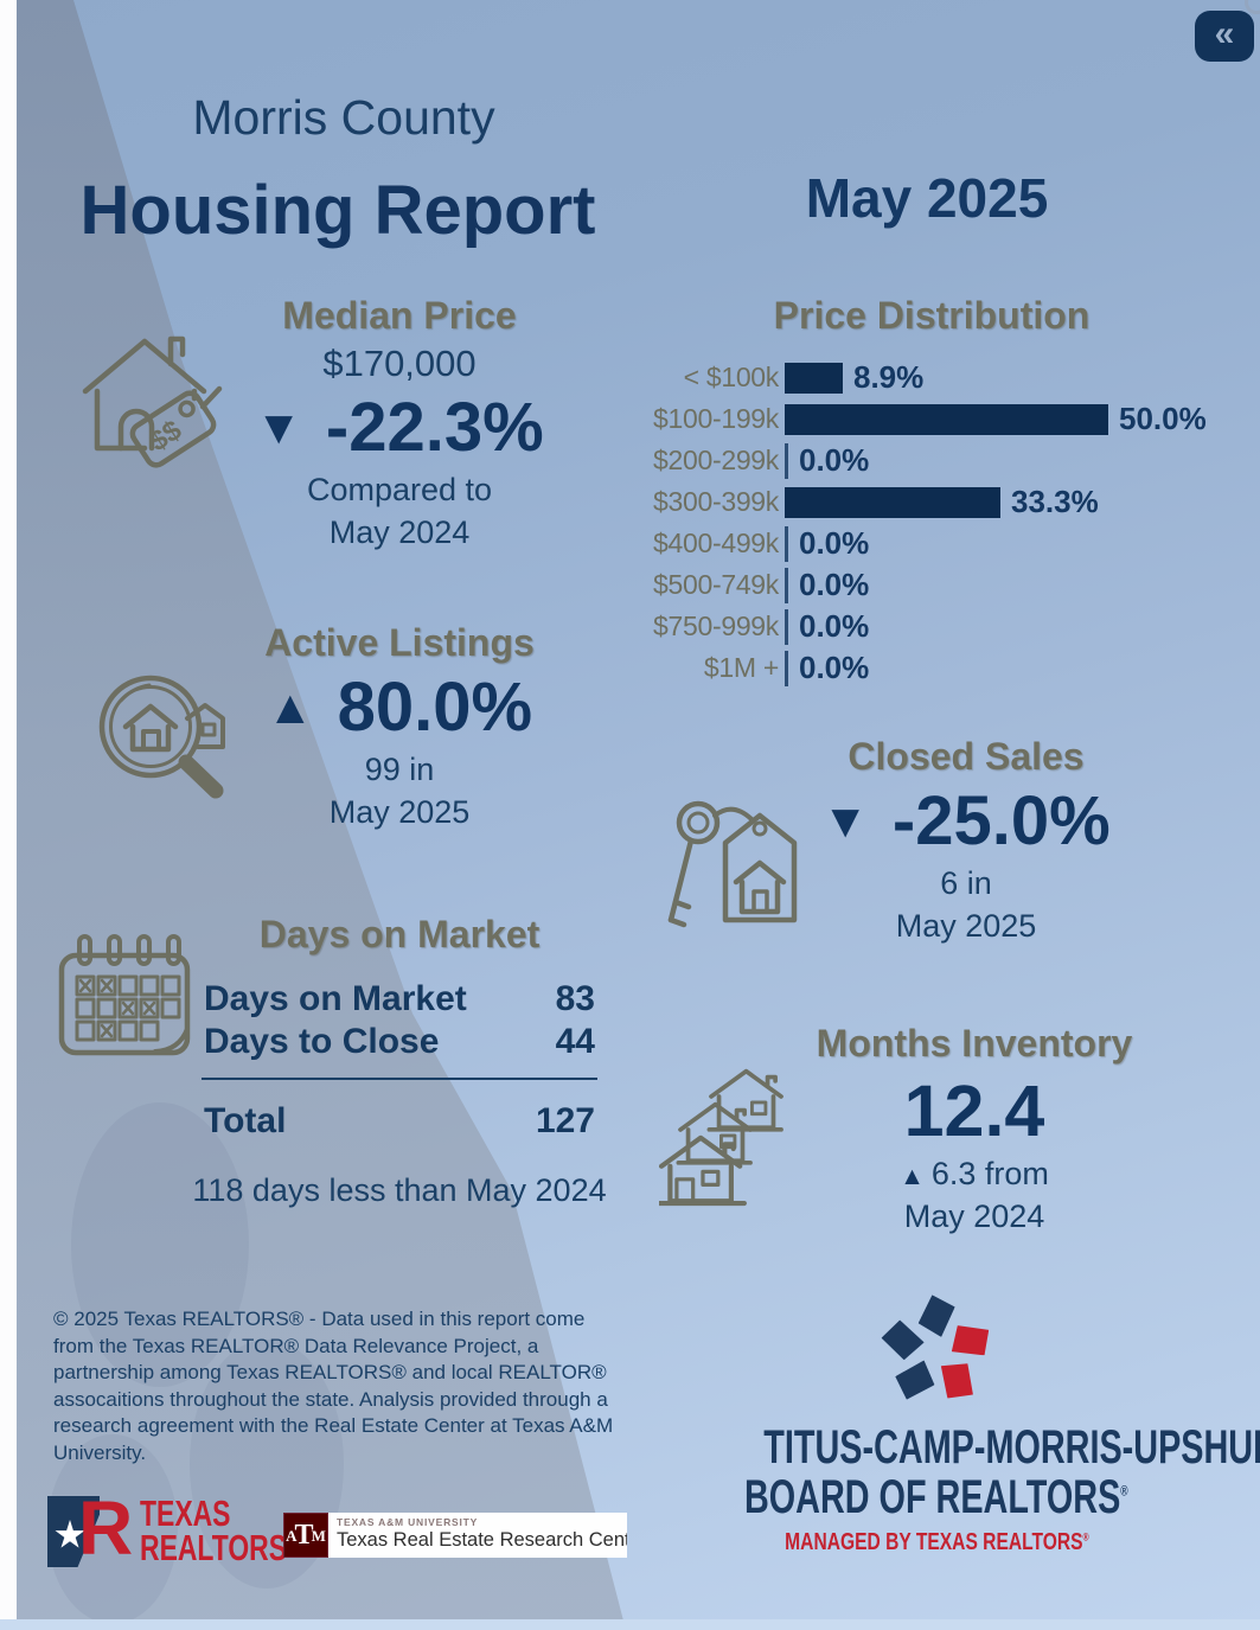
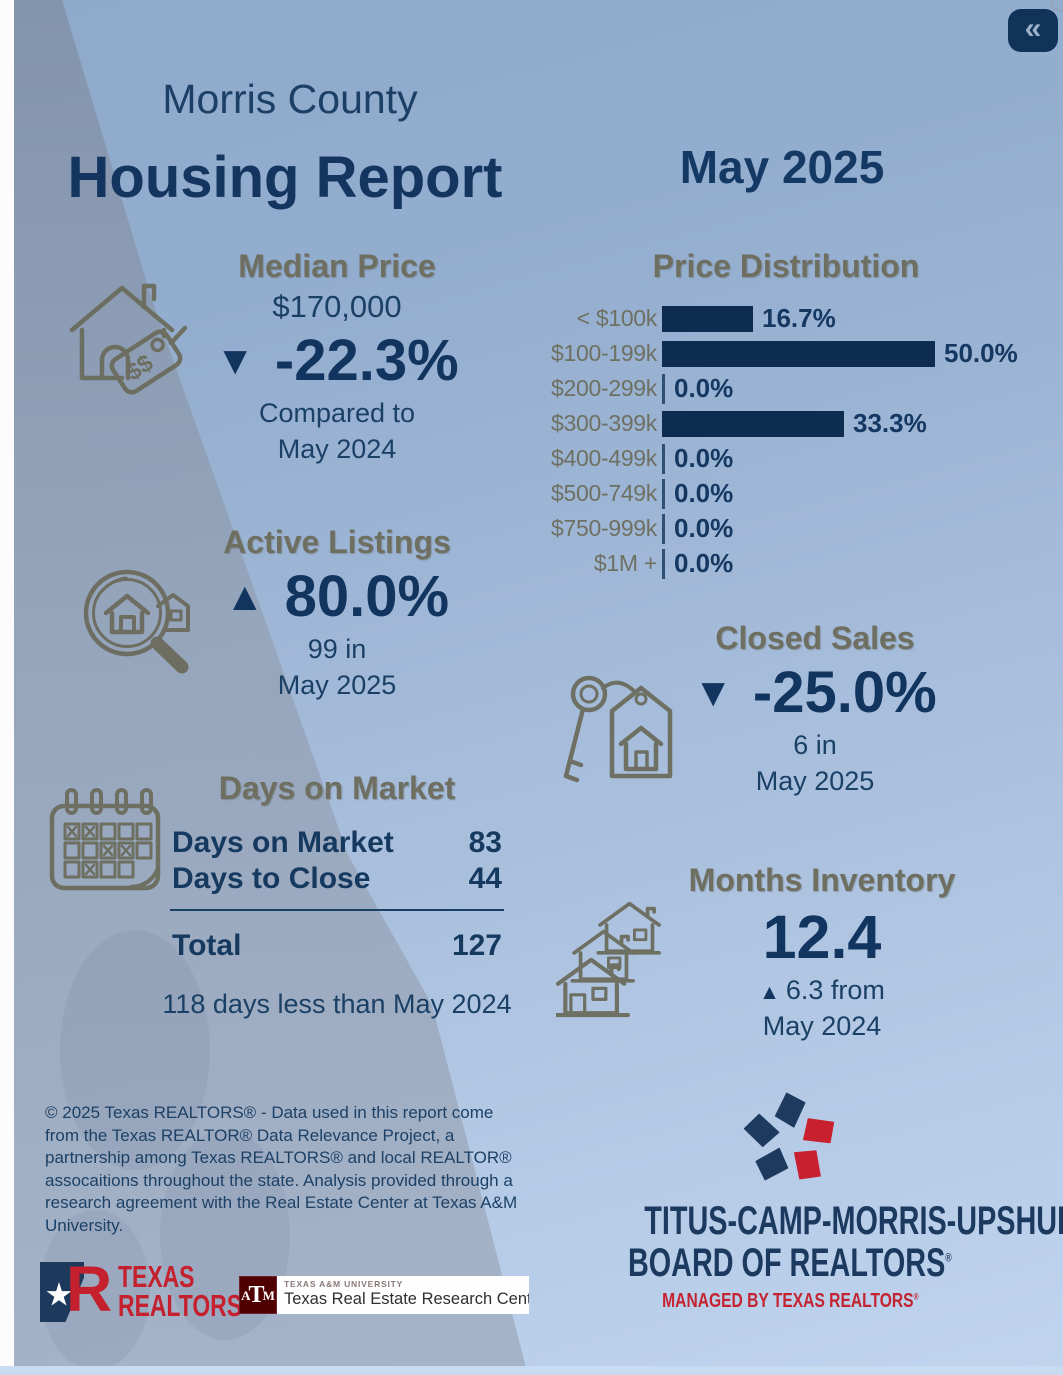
< $100k: 8.9% -> 16.7%
